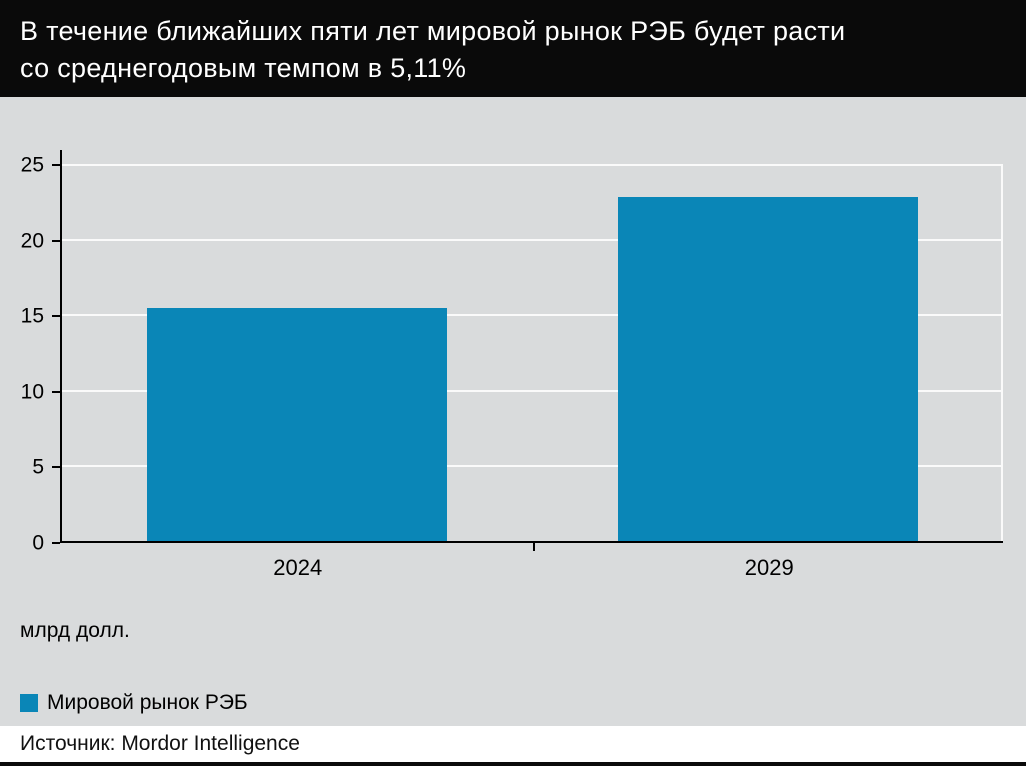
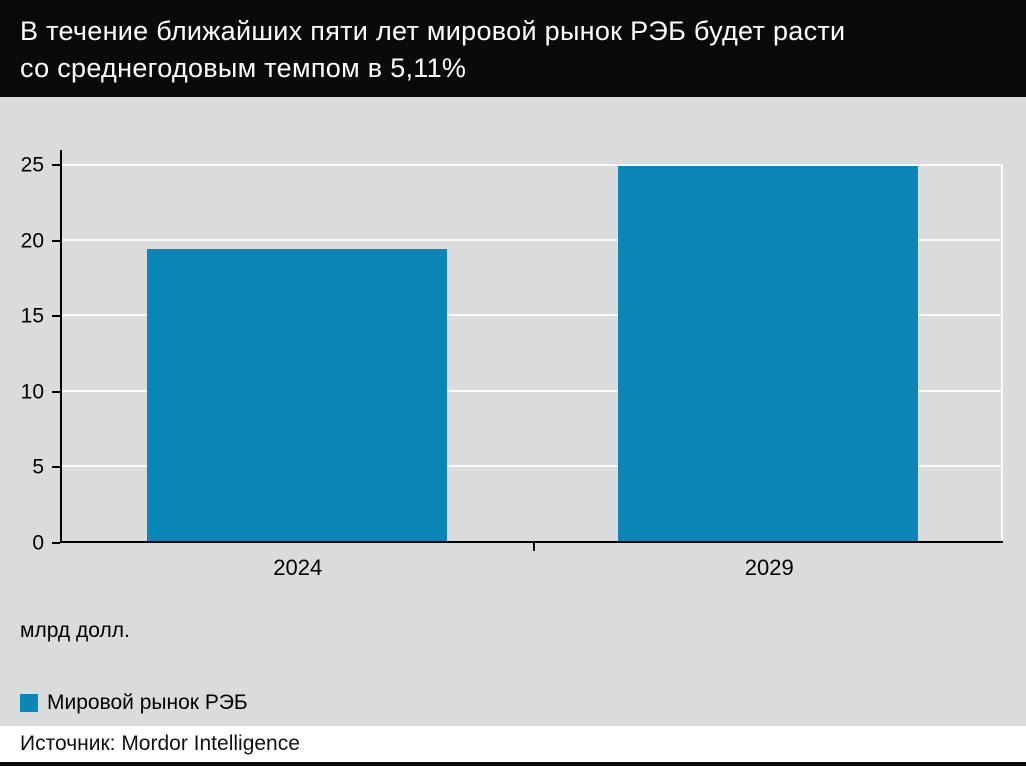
2024: 15.5 -> 19.4
2029: 22.9 -> 24.9
